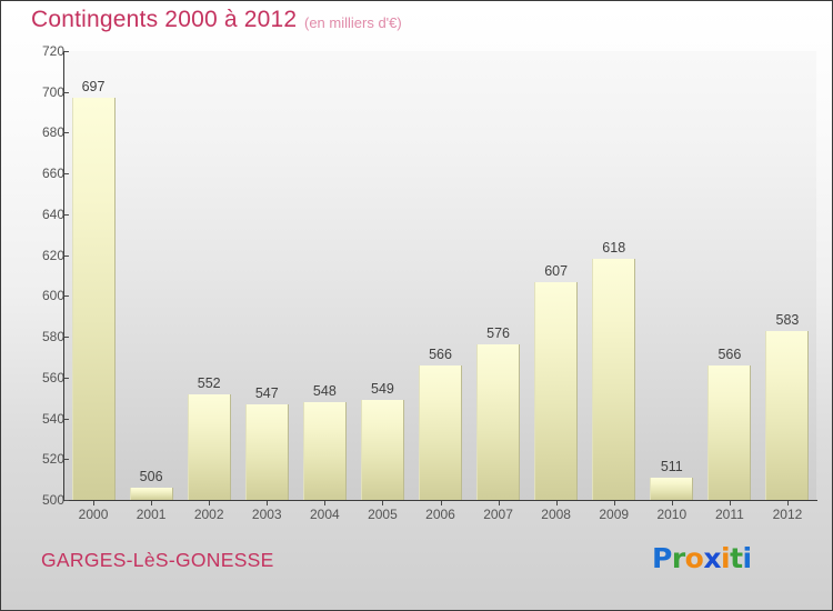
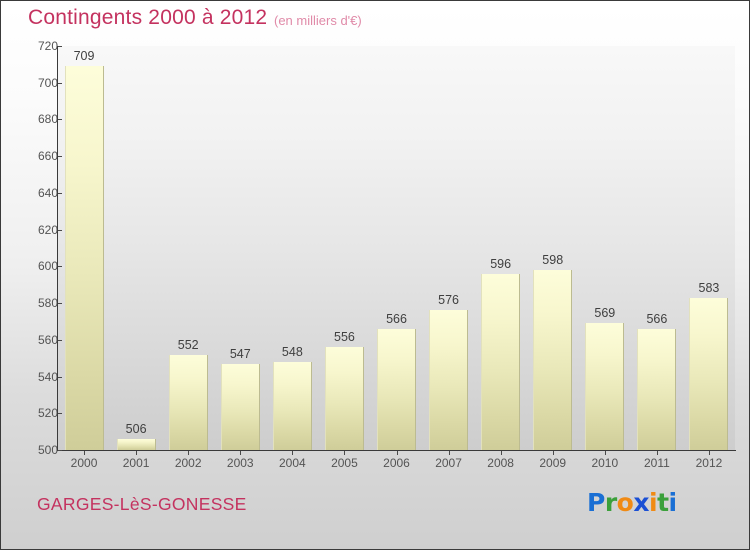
2000: 697 -> 709
2005: 549 -> 556
2008: 607 -> 596
2009: 618 -> 598
2010: 511 -> 569
